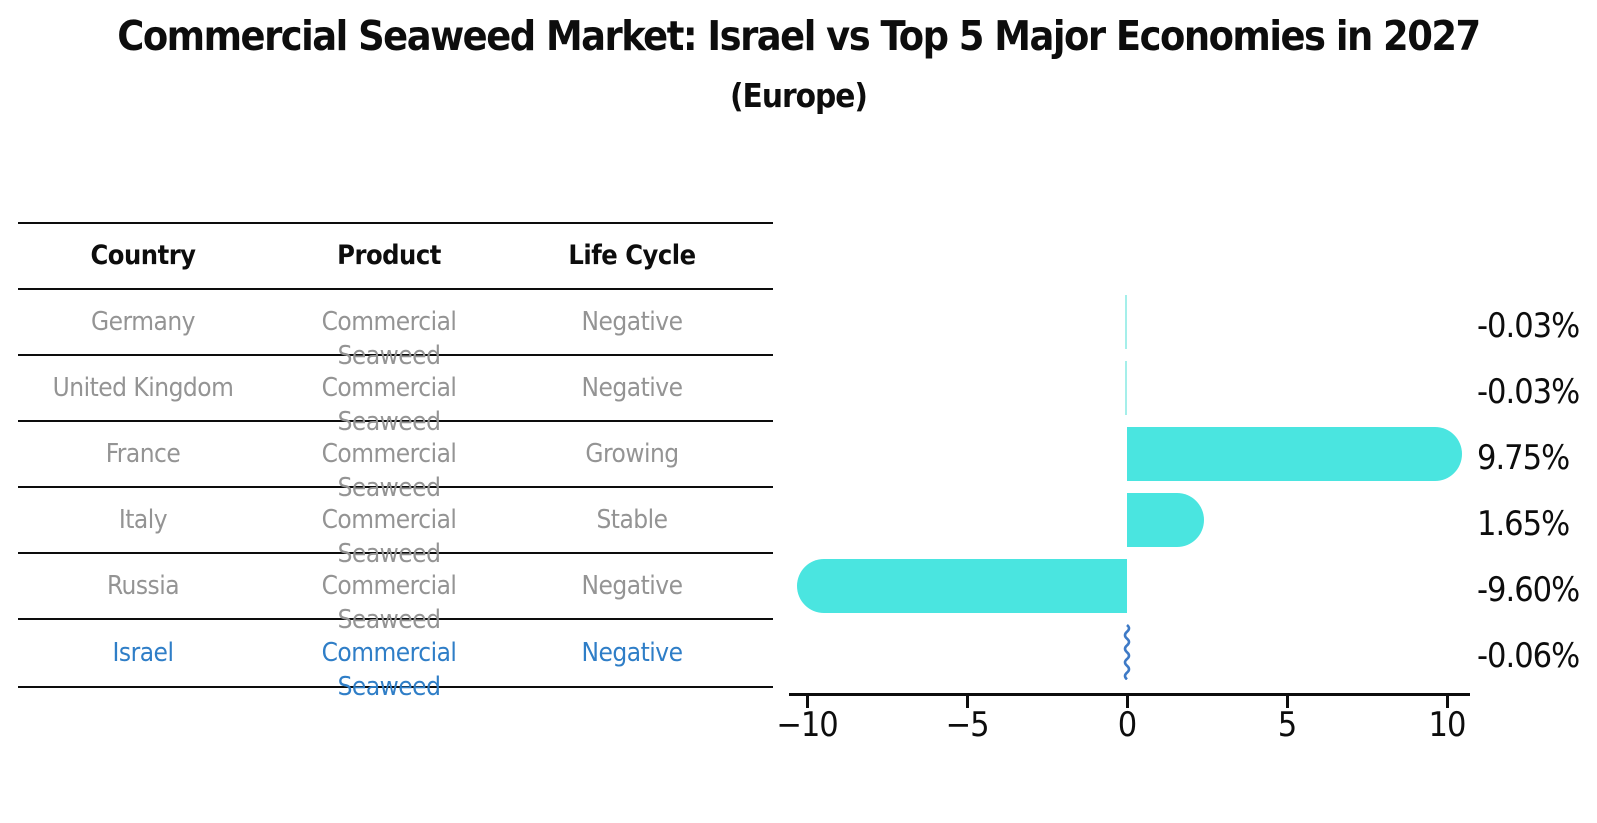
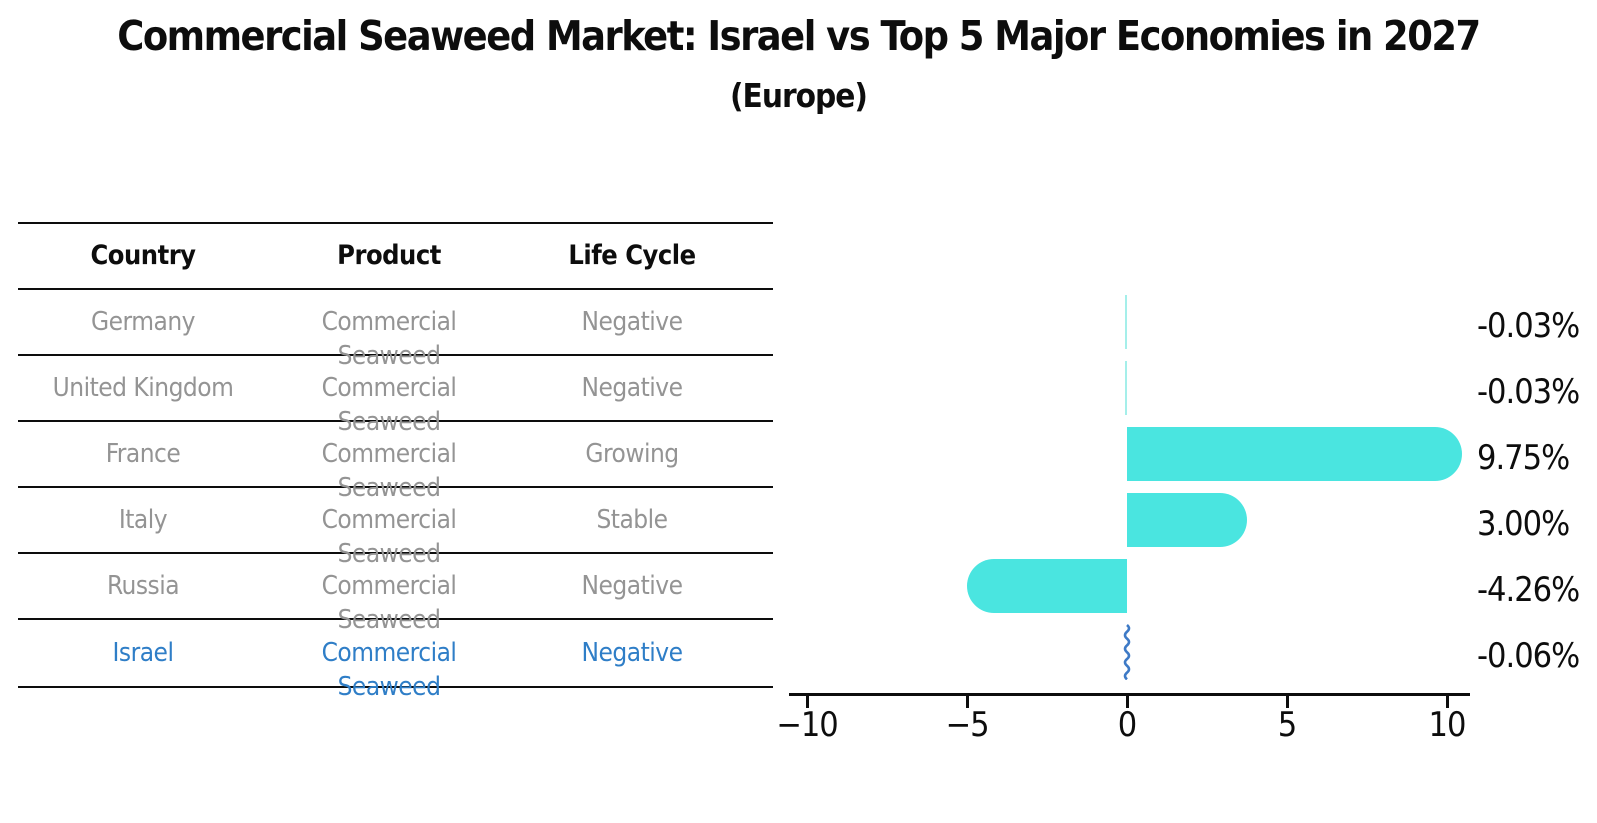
Italy: 1.65% -> 3.00%
Russia: -9.60% -> -4.26%
